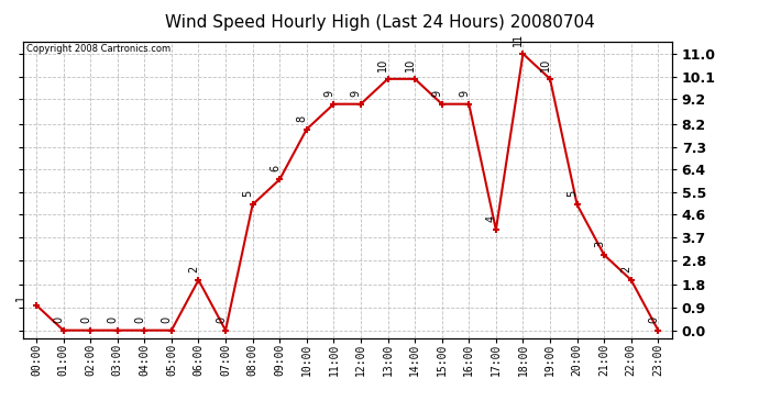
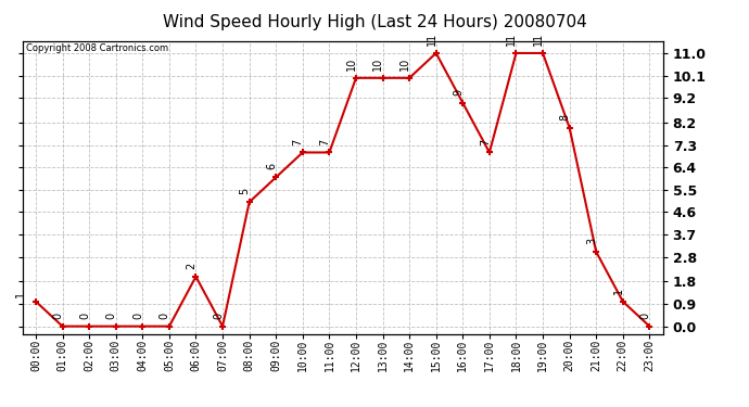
10:00: 8 -> 7
11:00: 9 -> 7
12:00: 9 -> 10
15:00: 9 -> 11
17:00: 4 -> 7
19:00: 10 -> 11
20:00: 5 -> 8
22:00: 2 -> 1
